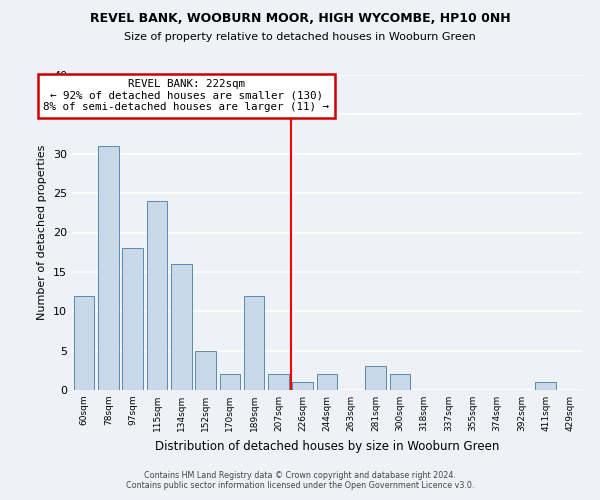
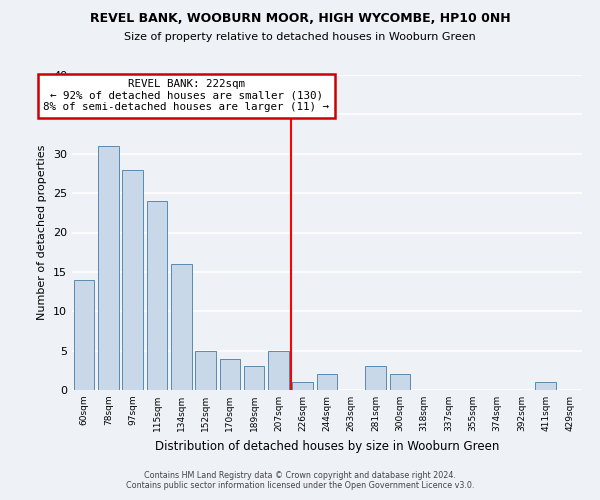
60sqm: 12 -> 14
97sqm: 18 -> 28
170sqm: 2 -> 4
189sqm: 12 -> 3
207sqm: 2 -> 5
